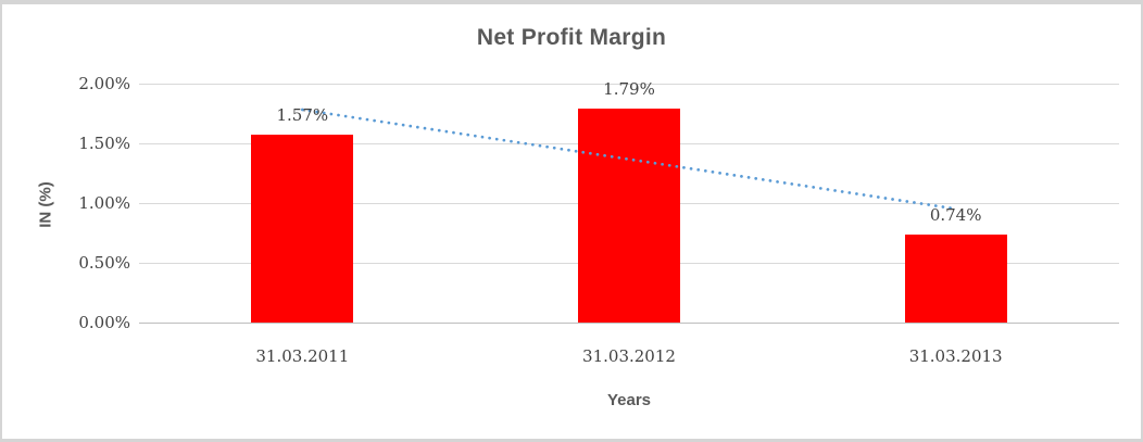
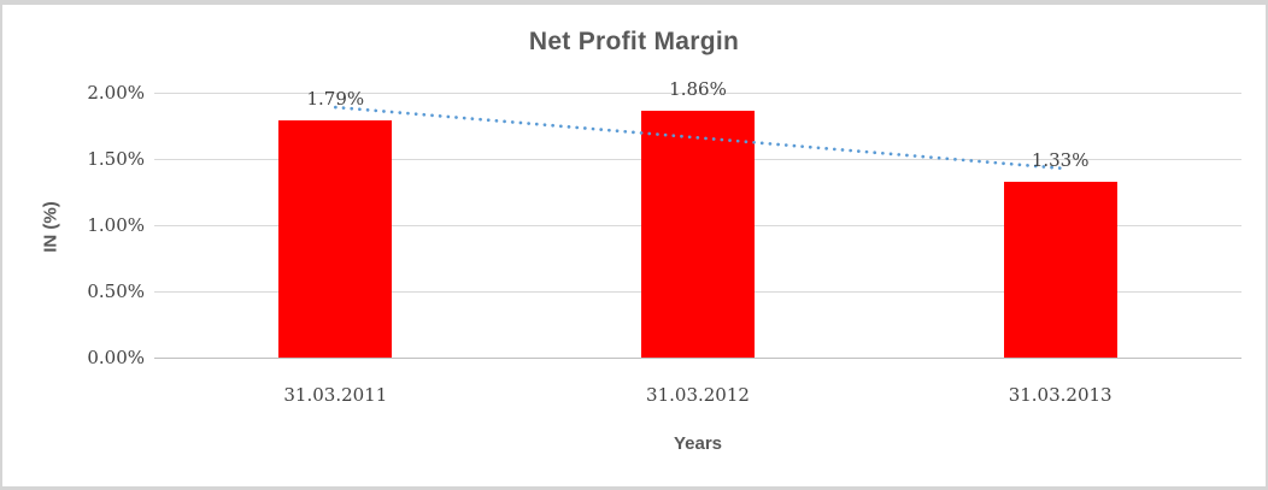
31.03.2011: 1.57% -> 1.79%
31.03.2012: 1.79% -> 1.86%
31.03.2013: 0.74% -> 1.33%
